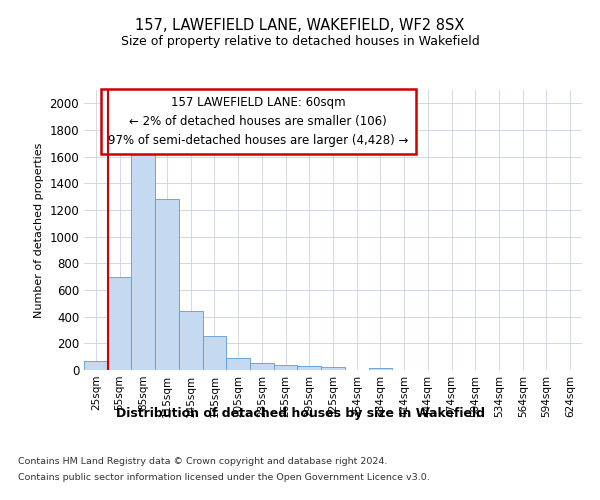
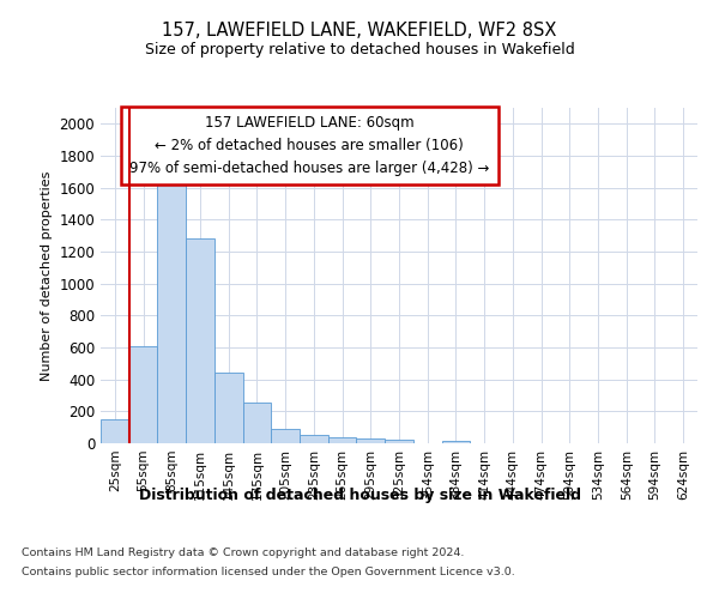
25sqm: 60 -> 150
55sqm: 700 -> 610
